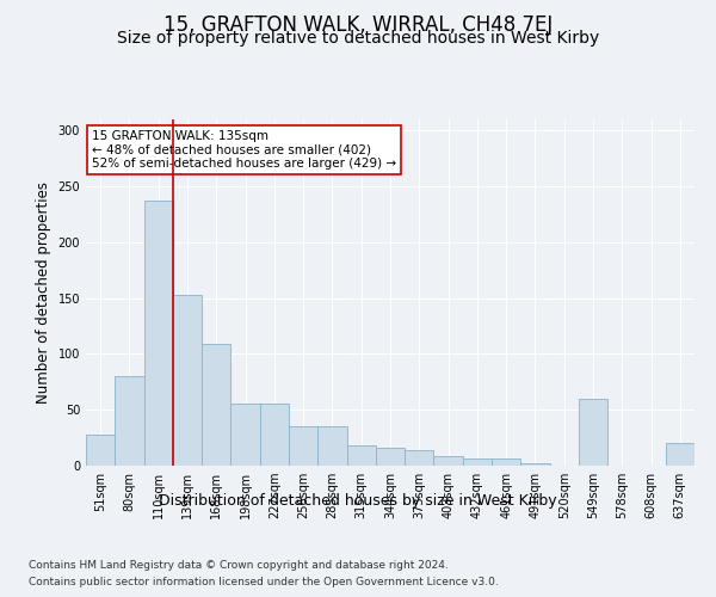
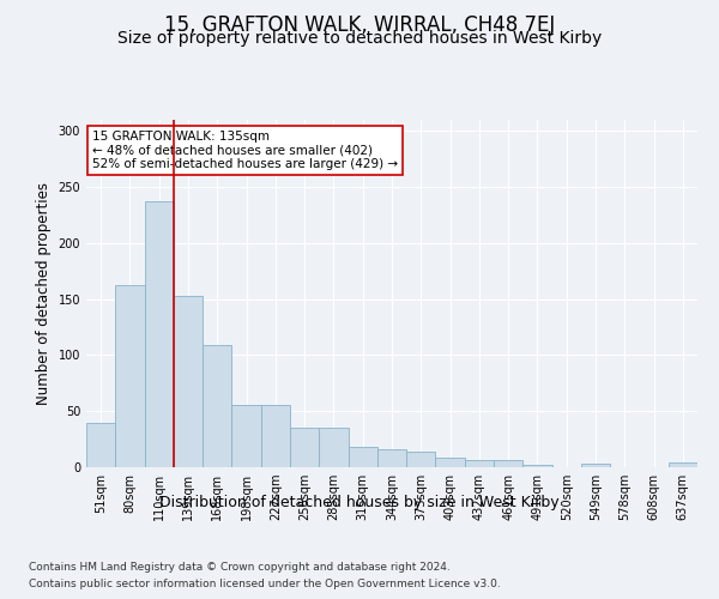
51sqm: 28 -> 40
80sqm: 80 -> 162
549sqm: 60 -> 3
637sqm: 20 -> 4
